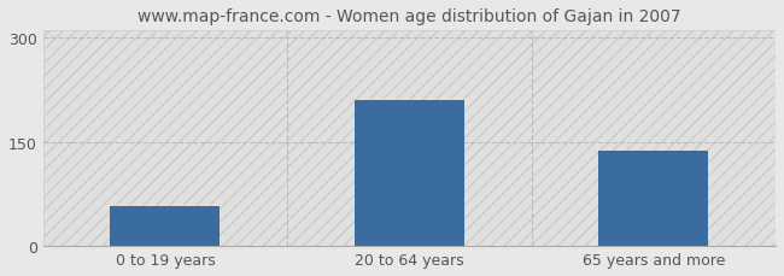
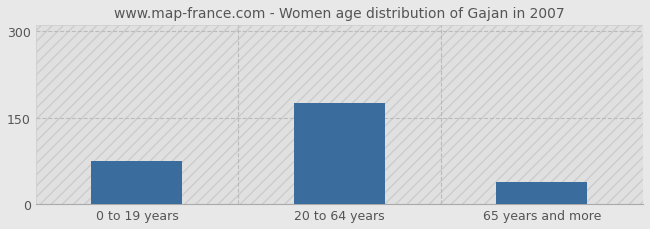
0 to 19 years: 58 -> 75
20 to 64 years: 210 -> 175
65 years and more: 138 -> 38
